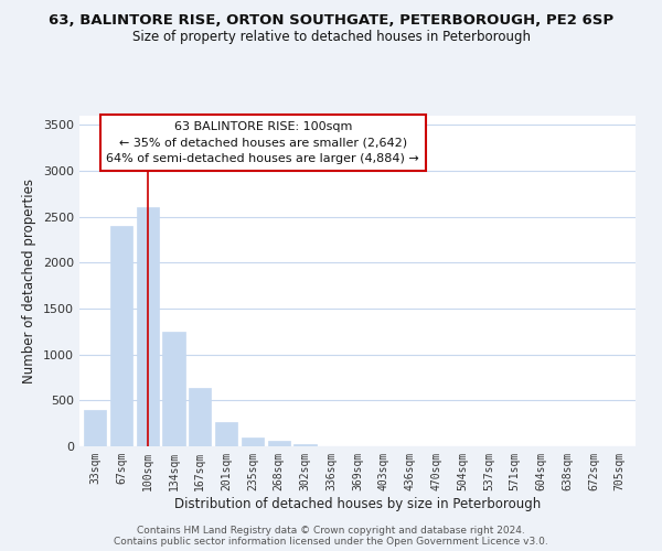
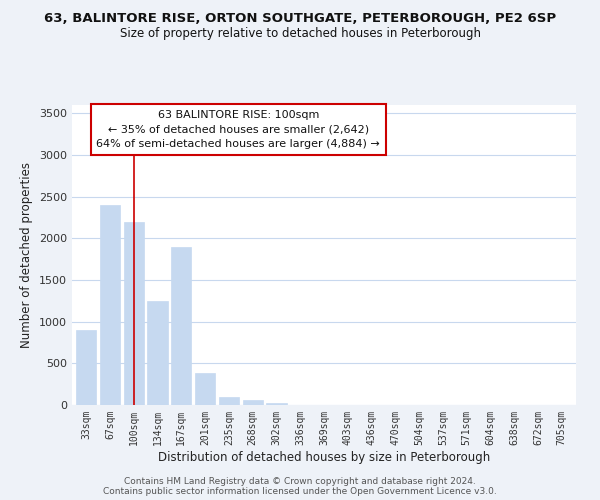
33sqm: 400 -> 900
100sqm: 2600 -> 2200
167sqm: 640 -> 1900
201sqm: 260 -> 380
